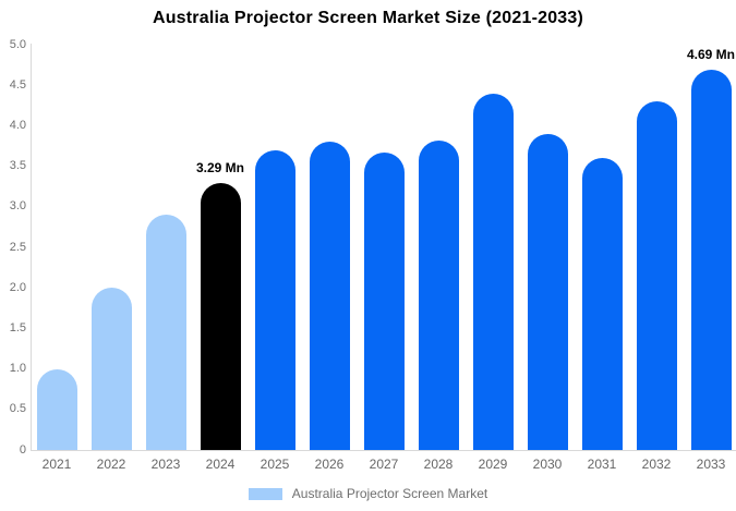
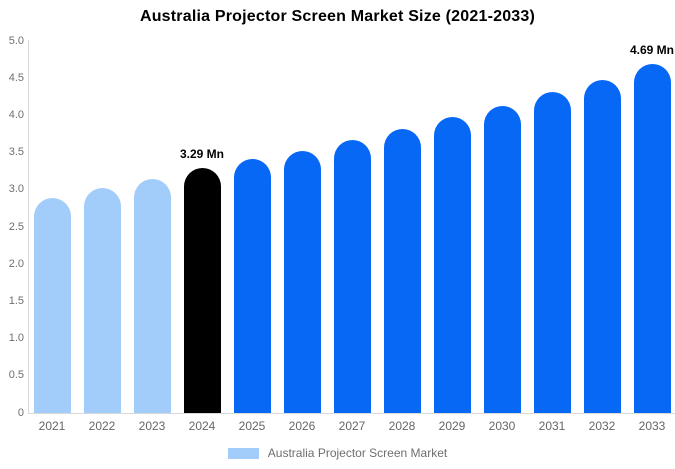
2021: 1.0 -> 2.9
2022: 2.0 -> 3.0
2023: 2.9 -> 3.1
2025: 3.7 -> 3.4
2026: 3.8 -> 3.5
2029: 4.4 -> 4.0
2030: 3.9 -> 4.1
2031: 3.6 -> 4.3
2032: 4.3 -> 4.5
